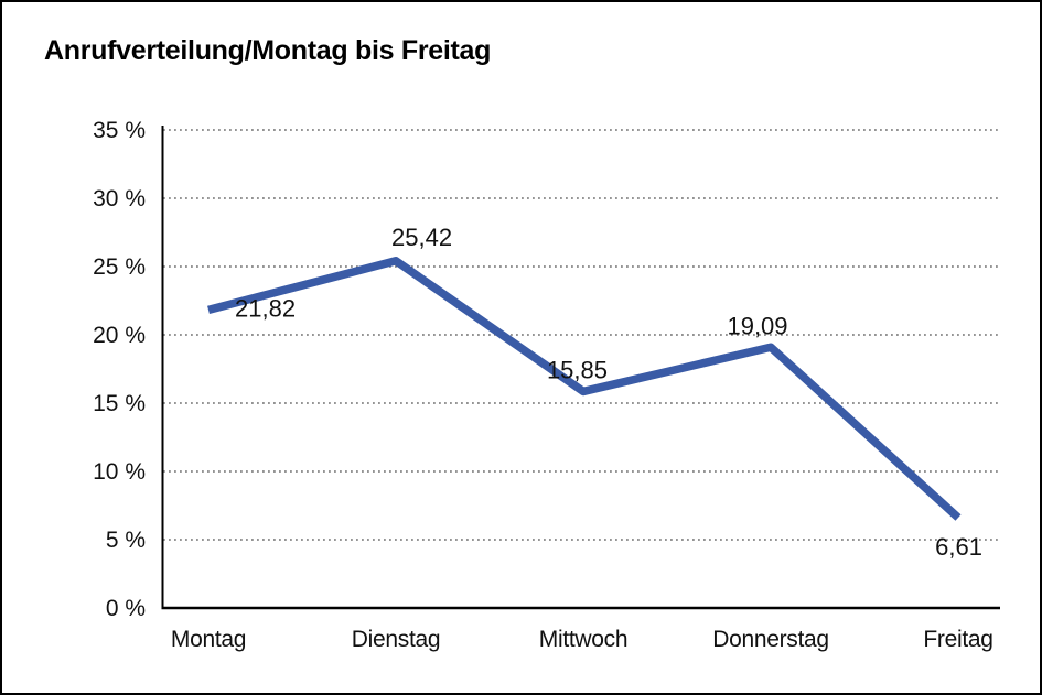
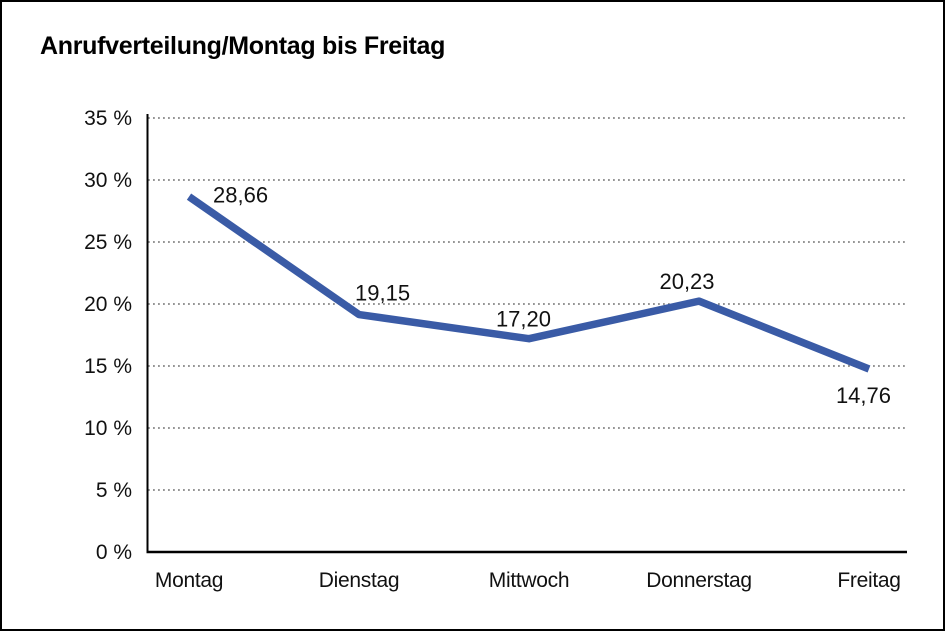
Montag: 21,82 -> 28,66
Dienstag: 25,42 -> 19,15
Mittwoch: 15,85 -> 17,20
Donnerstag: 19,09 -> 20,23
Freitag: 6,61 -> 14,76
